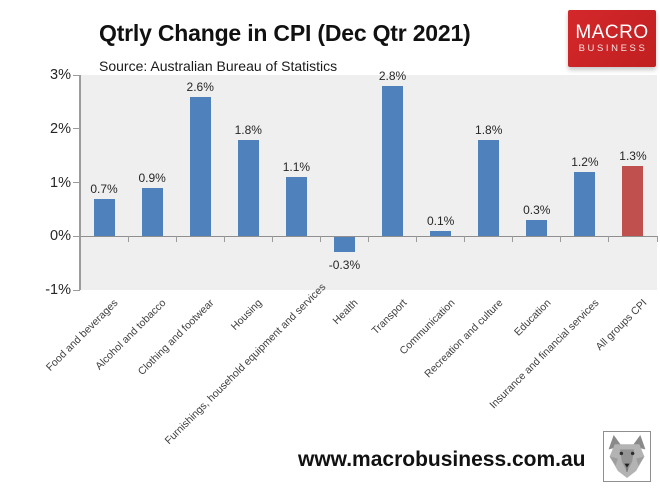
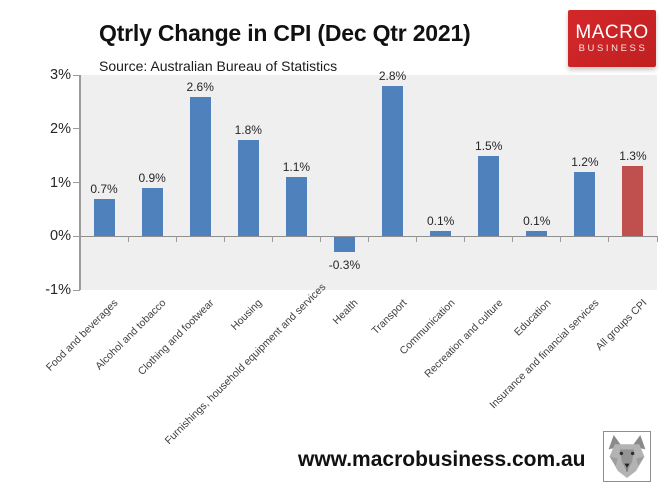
Recreation and culture: 1.8% -> 1.5%
Education: 0.3% -> 0.1%
